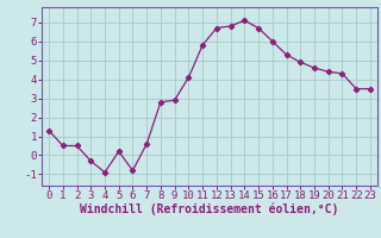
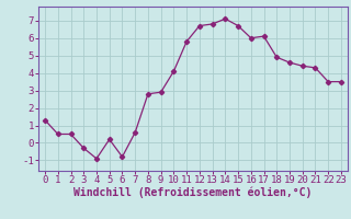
17: 5.3 -> 6.1
